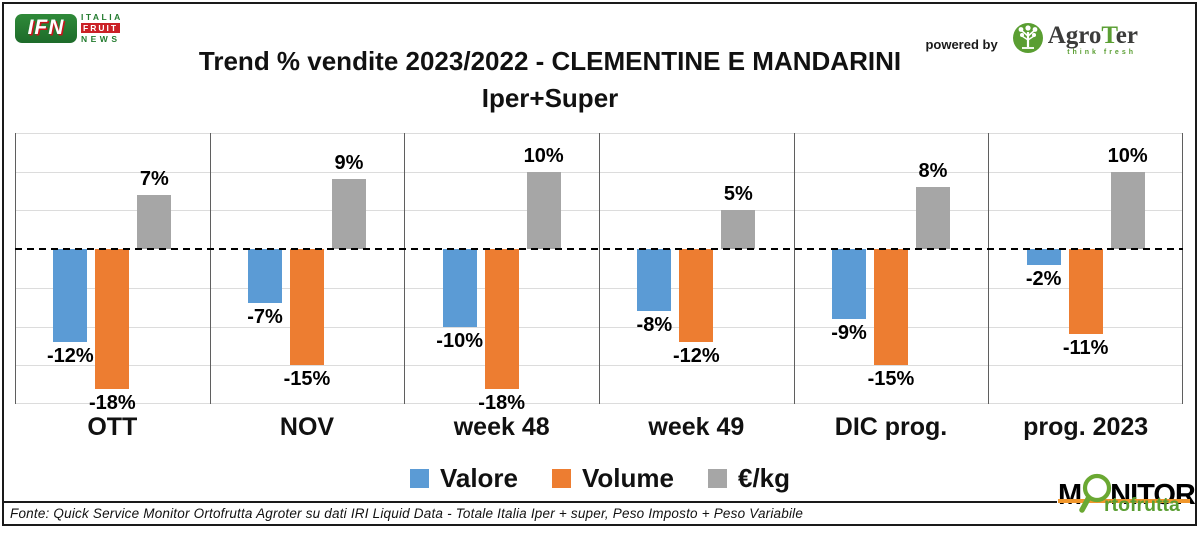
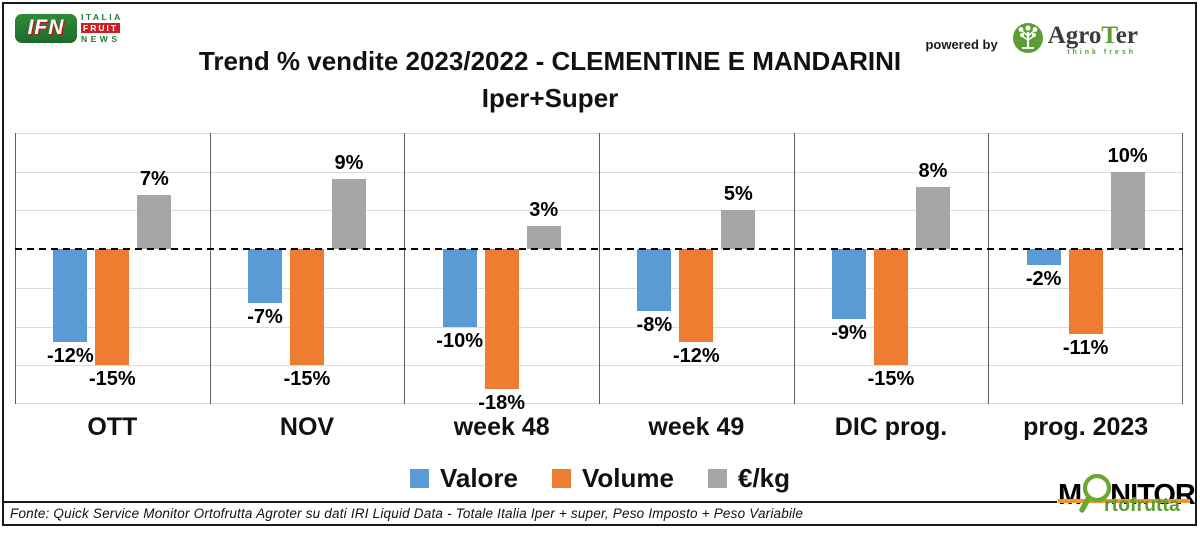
Volume/OTT: -18% -> -15%
€/kg/week 48: 10% -> 3%
